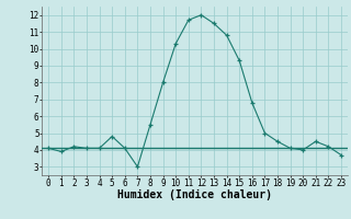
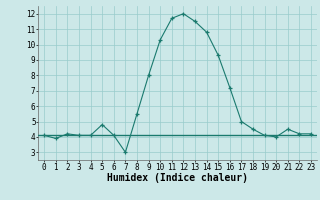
16: 6.8 -> 7.2
23: 3.7 -> 4.2
